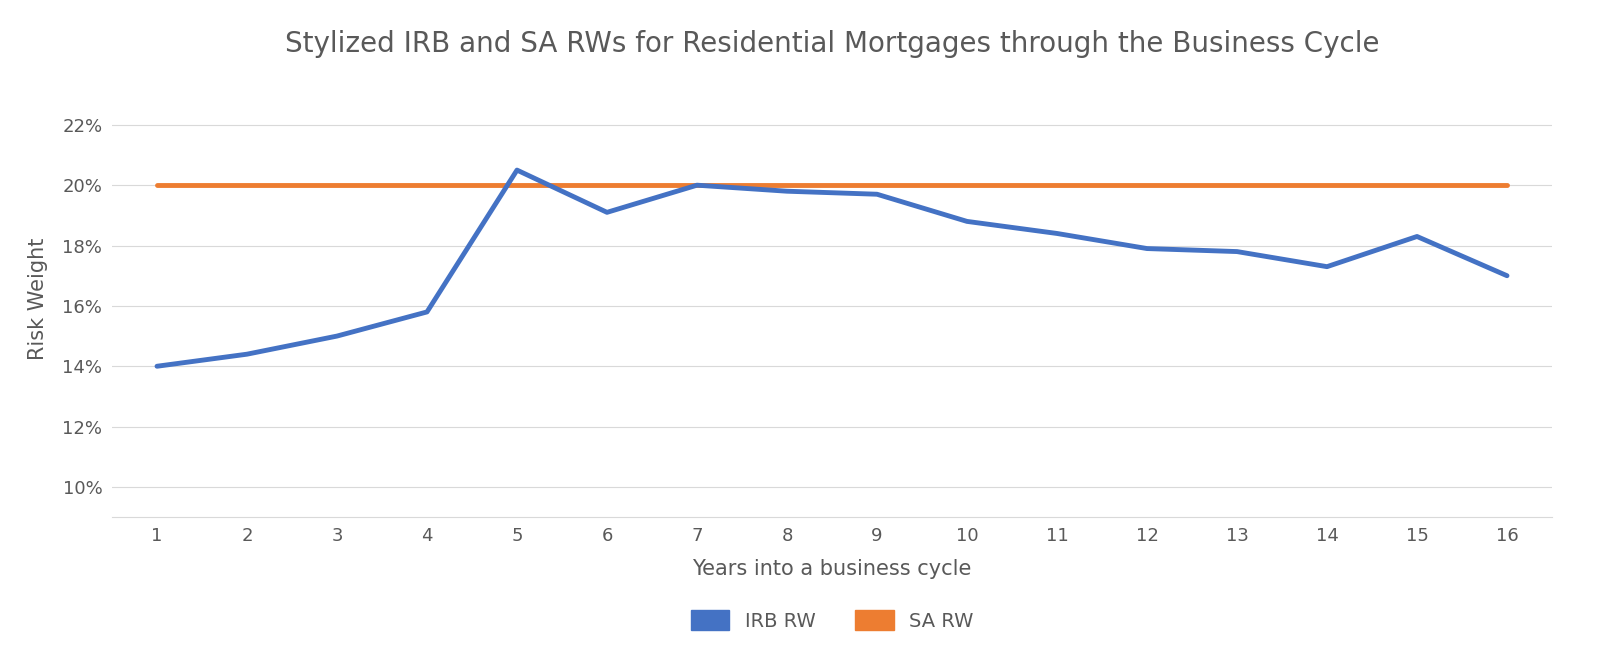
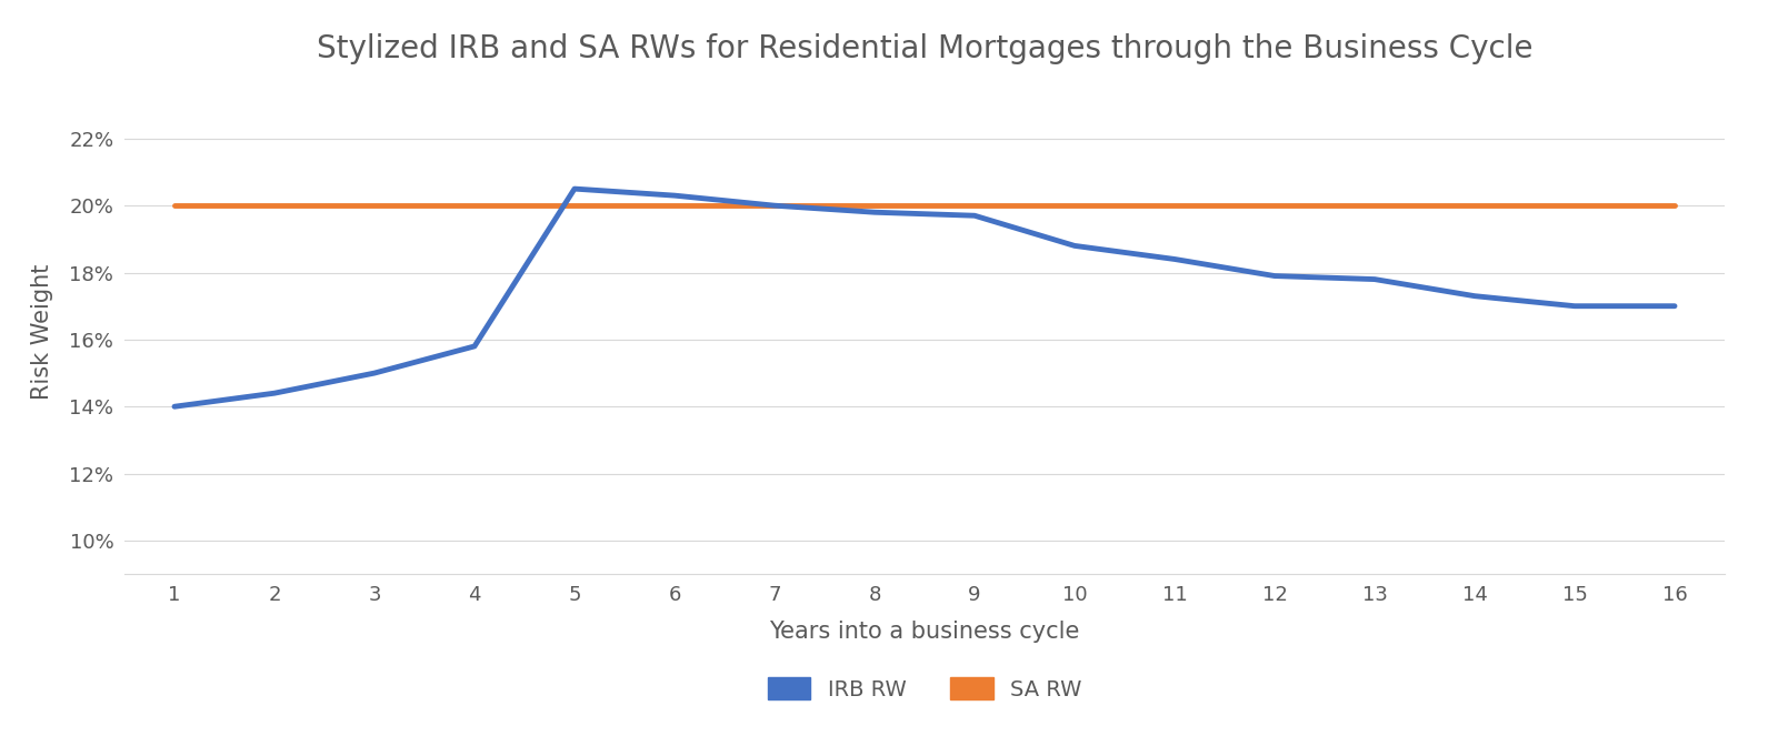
IRB RW/6: 19.1% -> 20.3%
IRB RW/15: 18.3% -> 17.0%
